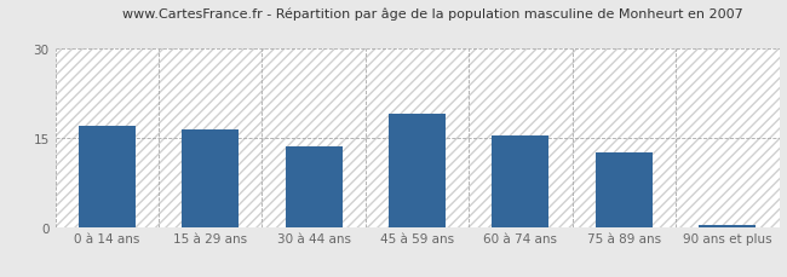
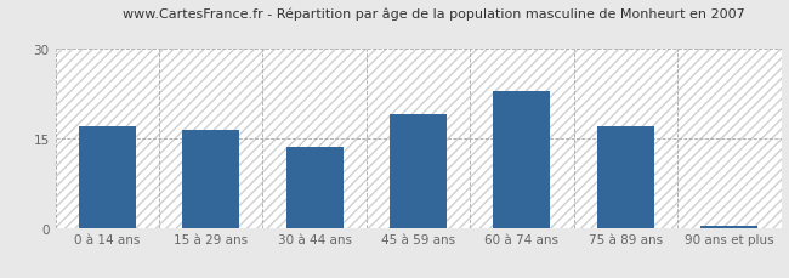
60 à 74 ans: 15.5 -> 23.0
75 à 89 ans: 12.5 -> 17.0
